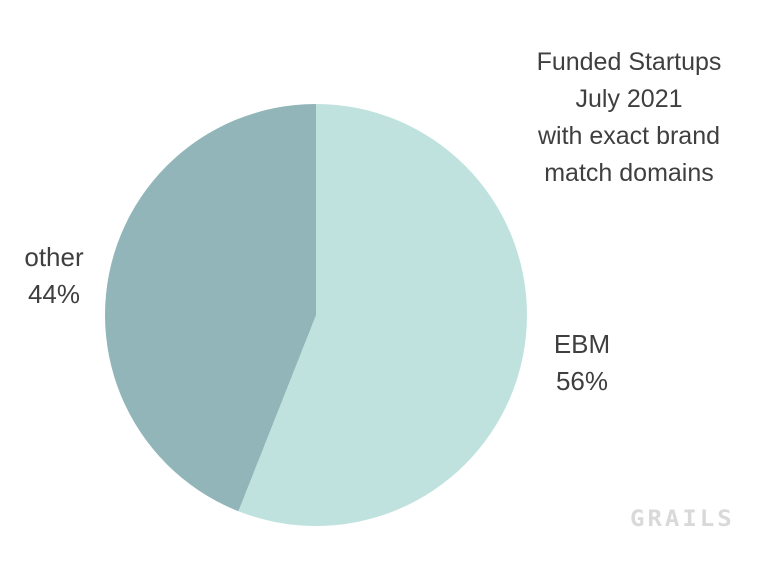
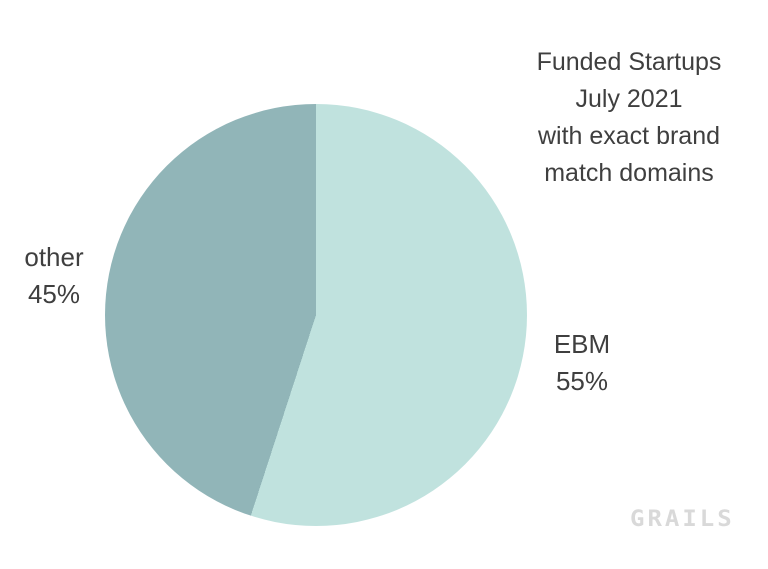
EBM: 56% -> 55%
other: 44% -> 45%
